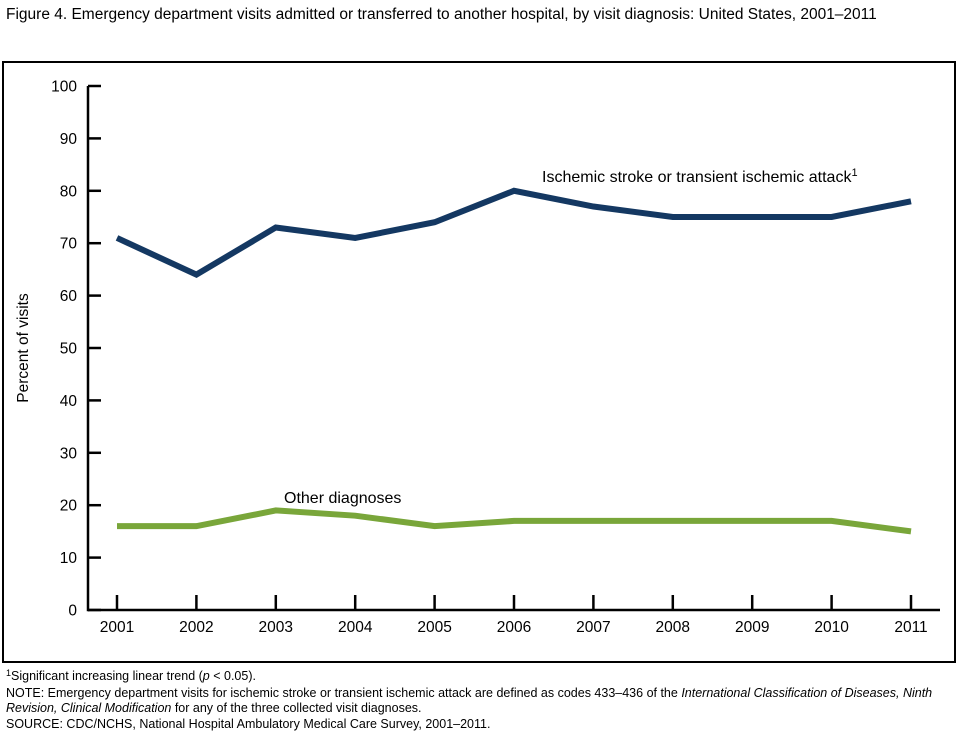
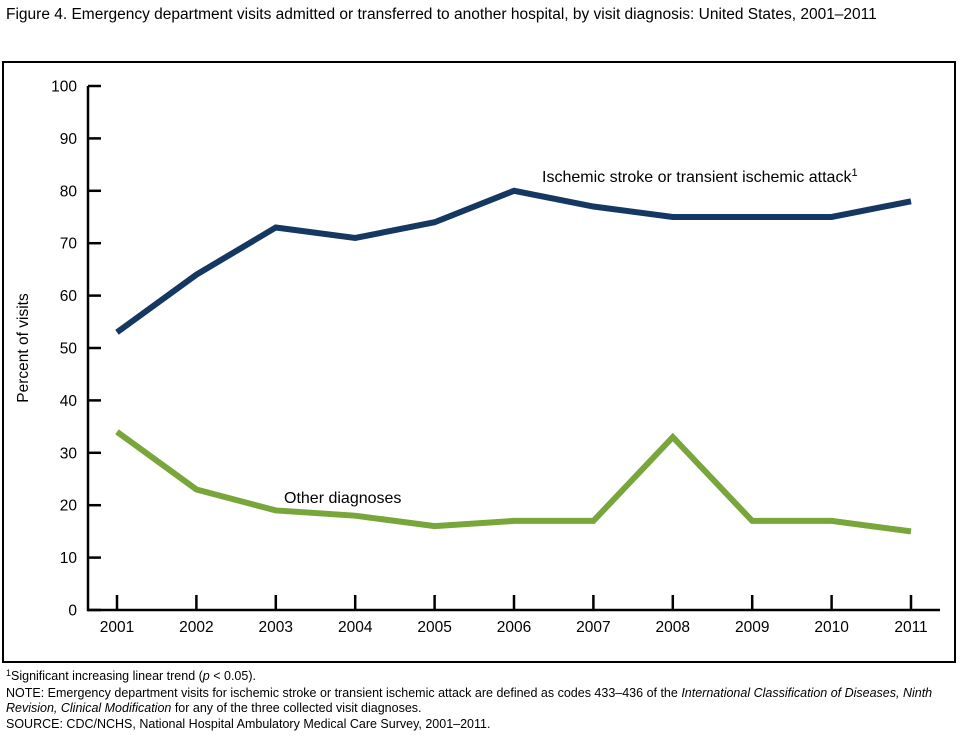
Ischemic stroke or transient ischemic attack/2001: 71 -> 53
Other diagnoses/2001: 16 -> 34
Other diagnoses/2002: 16 -> 23
Other diagnoses/2008: 17 -> 33
